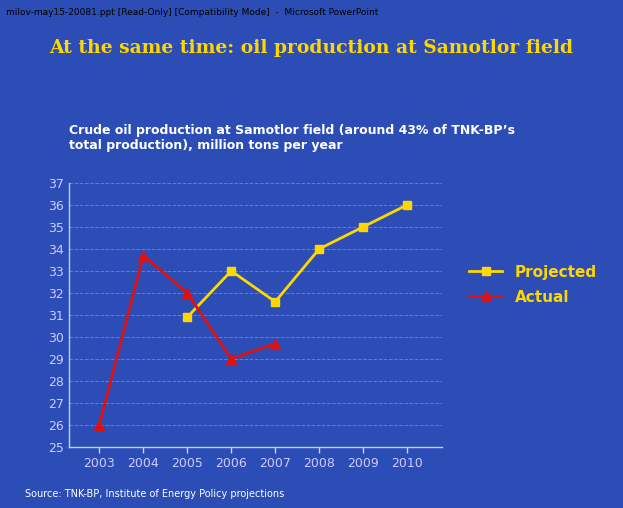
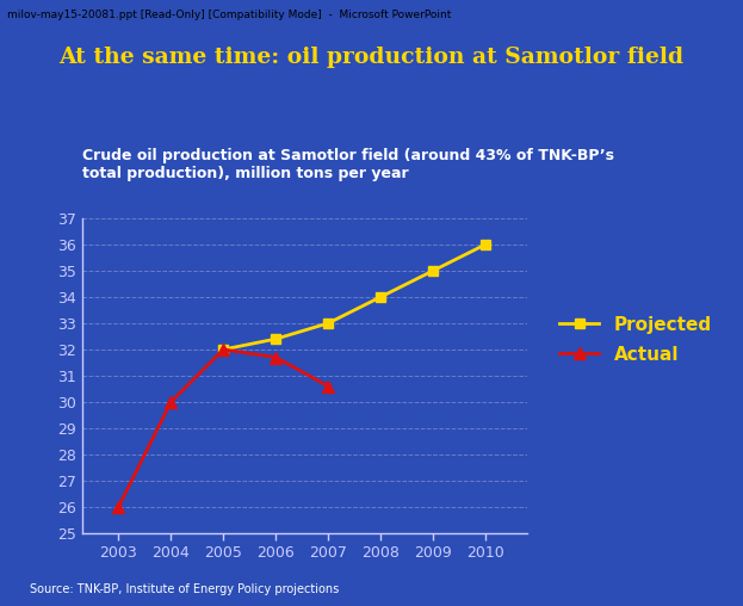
Actual/2004: 33.7 -> 30.0
Projected/2005: 30.9 -> 32.0
Projected/2006: 33.0 -> 32.4
Actual/2006: 29.0 -> 31.7
Projected/2007: 31.6 -> 33.0
Actual/2007: 29.7 -> 30.6
